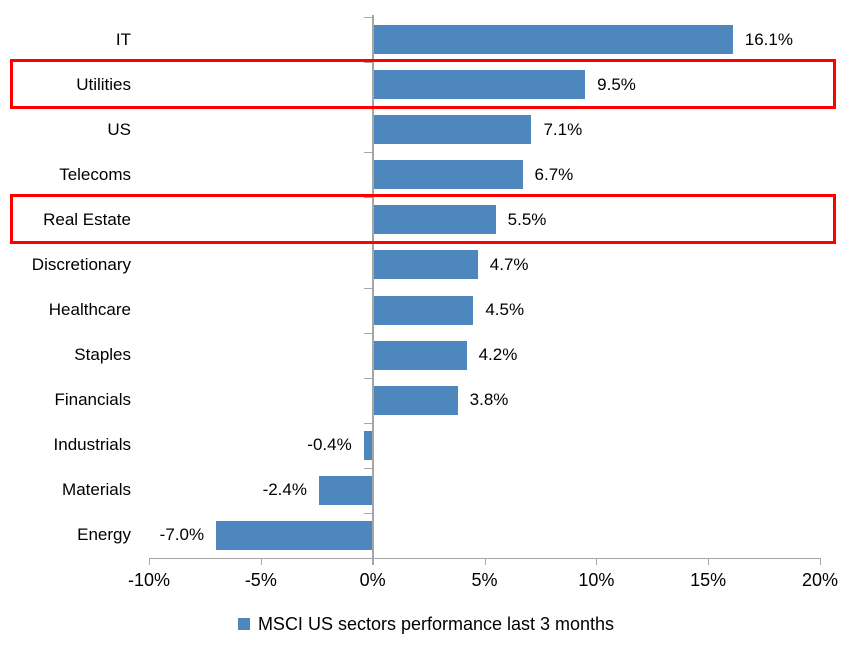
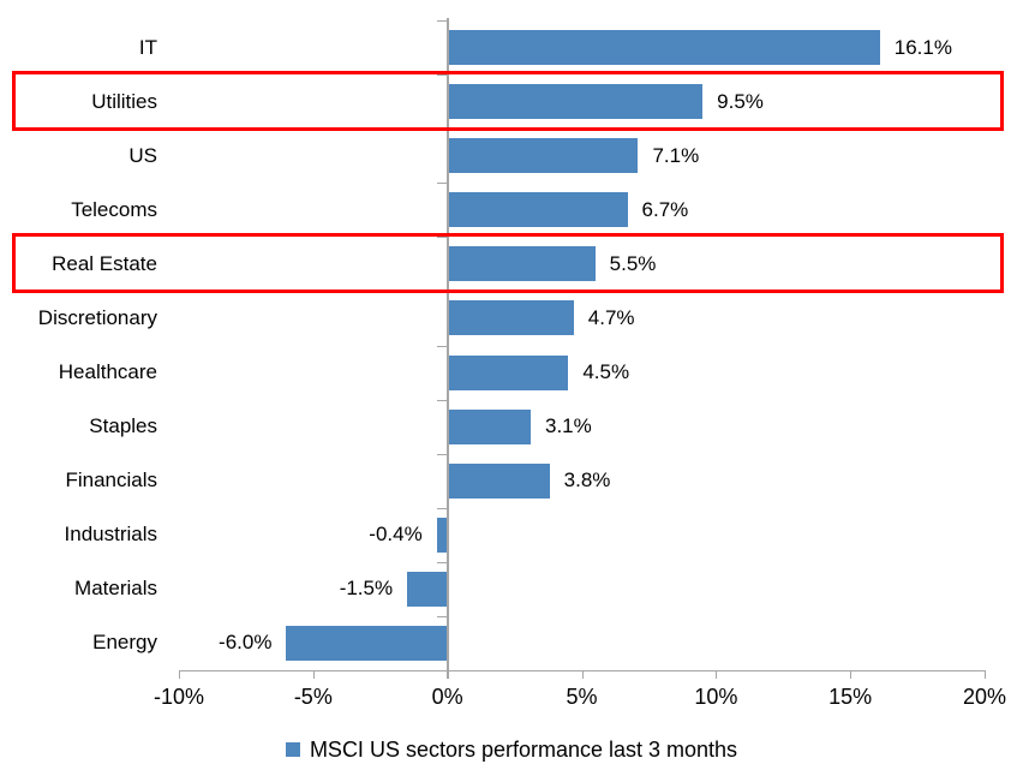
Staples: 4.2% -> 3.1%
Materials: -2.4% -> -1.5%
Energy: -7.0% -> -6.0%
